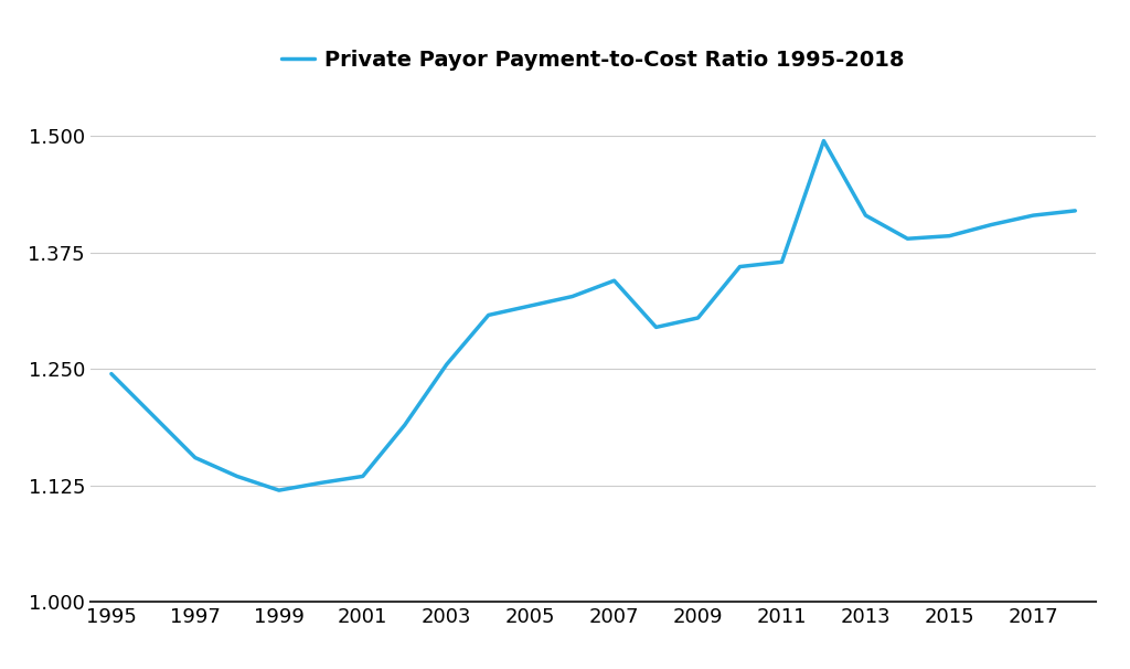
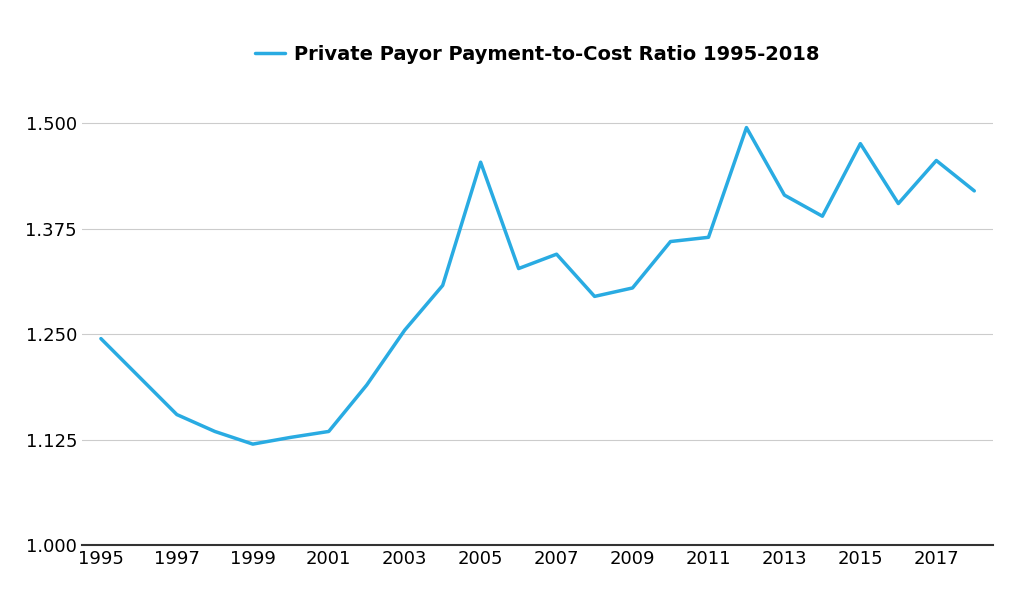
2005: 1.318 -> 1.454
2015: 1.393 -> 1.476
2017: 1.415 -> 1.456
